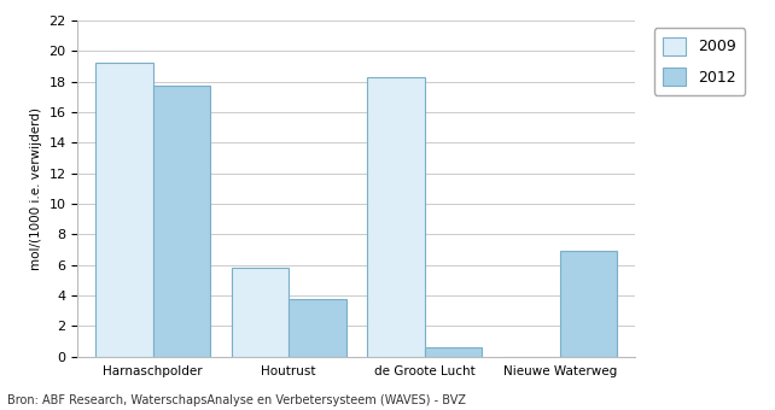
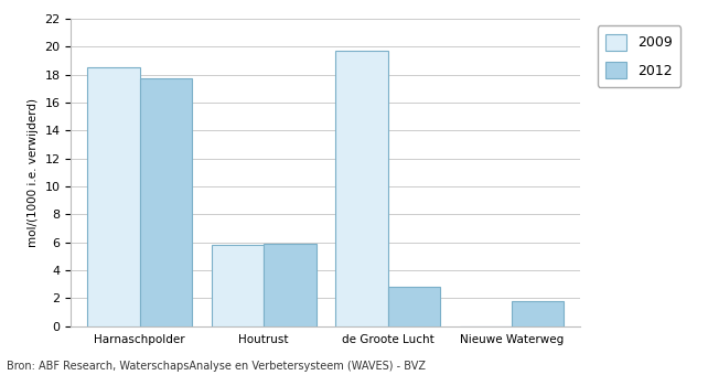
2009/Harnaschpolder: 19.2 -> 18.5
2012/Houtrust: 3.8 -> 5.9
2009/de Groote Lucht: 18.3 -> 19.7
2012/de Groote Lucht: 0.7 -> 2.8
2012/Nieuwe Waterweg: 6.9 -> 1.8
